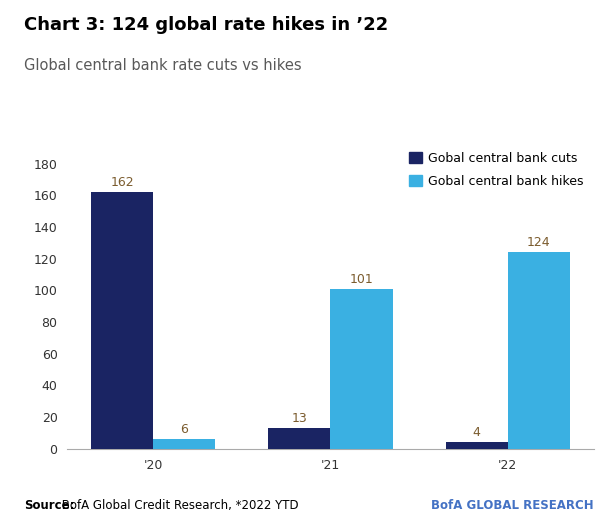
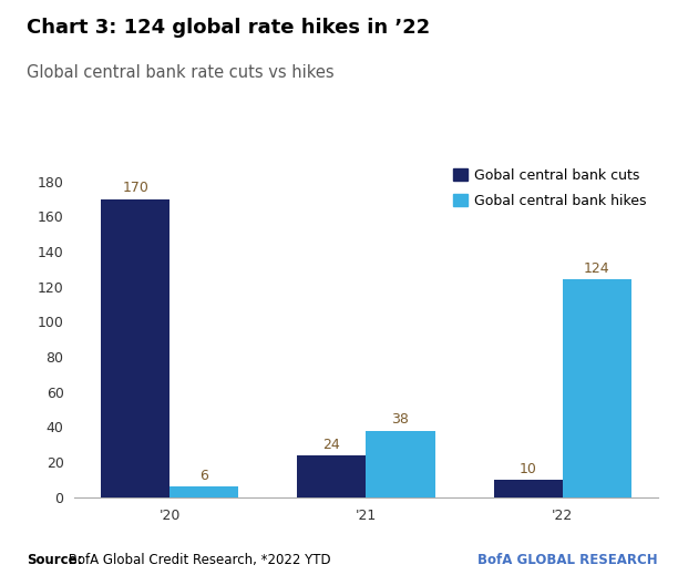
Gobal central bank cuts/'20: 162 -> 170
Gobal central bank cuts/'21: 13 -> 24
Gobal central bank hikes/'21: 101 -> 38
Gobal central bank cuts/'22: 4 -> 10
